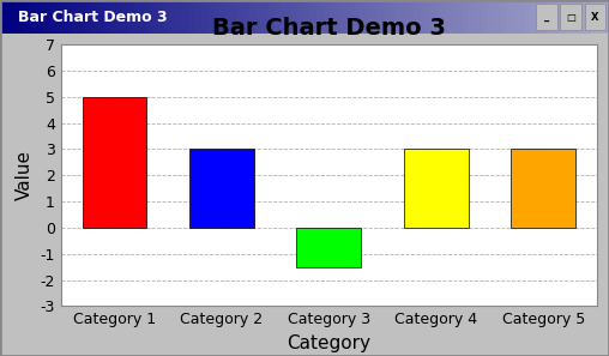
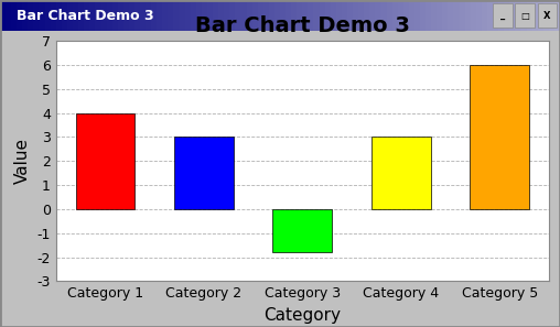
Category 1: 5.0 -> 4.0
Category 3: -1.5 -> -1.8
Category 5: 3.0 -> 6.0
